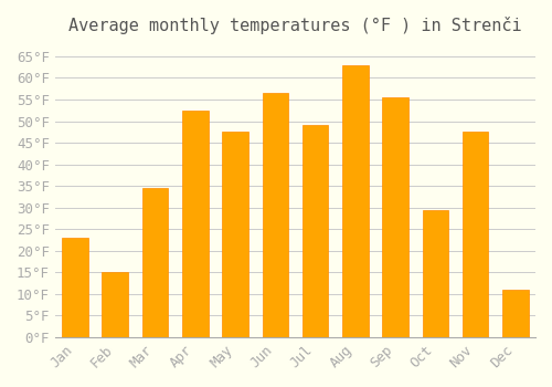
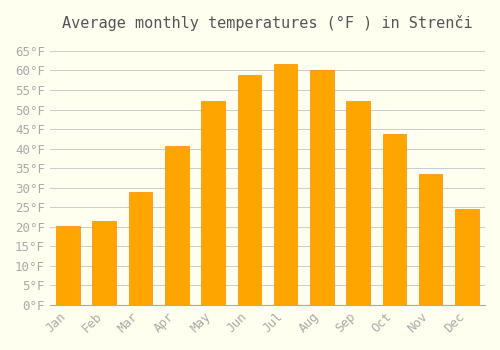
Jan: 23.0°F -> 20.3°F
Feb: 15.0°F -> 21.5°F
Mar: 34.5°F -> 28.8°F
Apr: 52.5°F -> 40.6°F
May: 47.5°F -> 52.2°F
Jun: 56.5°F -> 58.8°F
Jul: 49.0°F -> 61.7°F
Aug: 63.0°F -> 60.1°F
Sep: 55.5°F -> 52.3°F
Oct: 29.5°F -> 43.7°F
Nov: 47.5°F -> 33.4°F
Dec: 11.0°F -> 24.6°F
